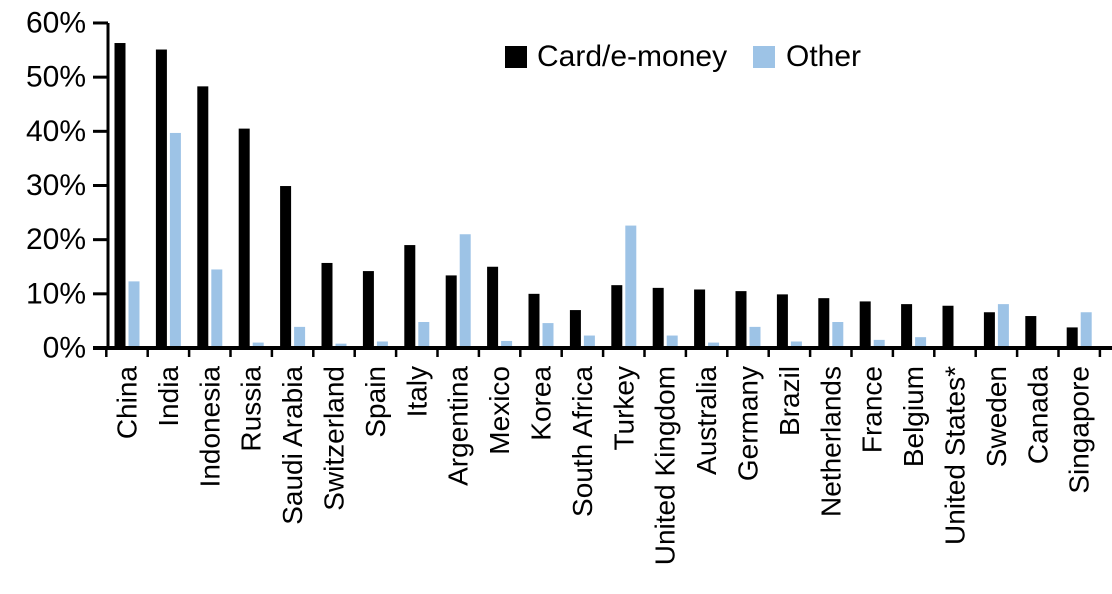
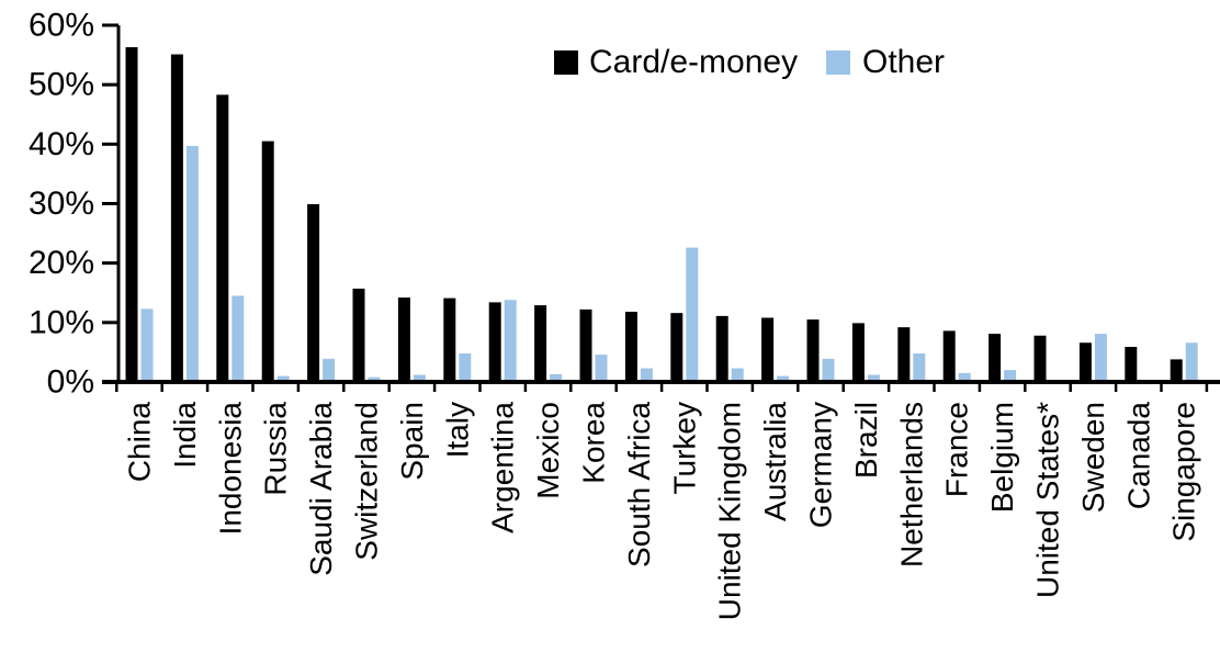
Card/e-money/Italy: 19% -> 14%
Other/Argentina: 21% -> 14%
Card/e-money/Mexico: 15% -> 13%
Card/e-money/Korea: 10% -> 12%
Card/e-money/South Africa: 7% -> 12%
